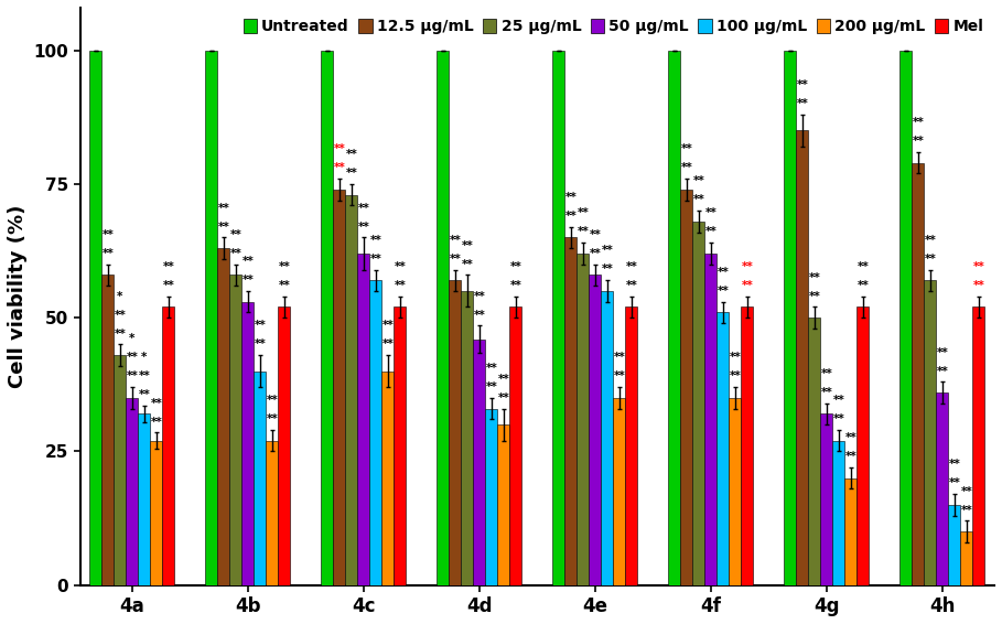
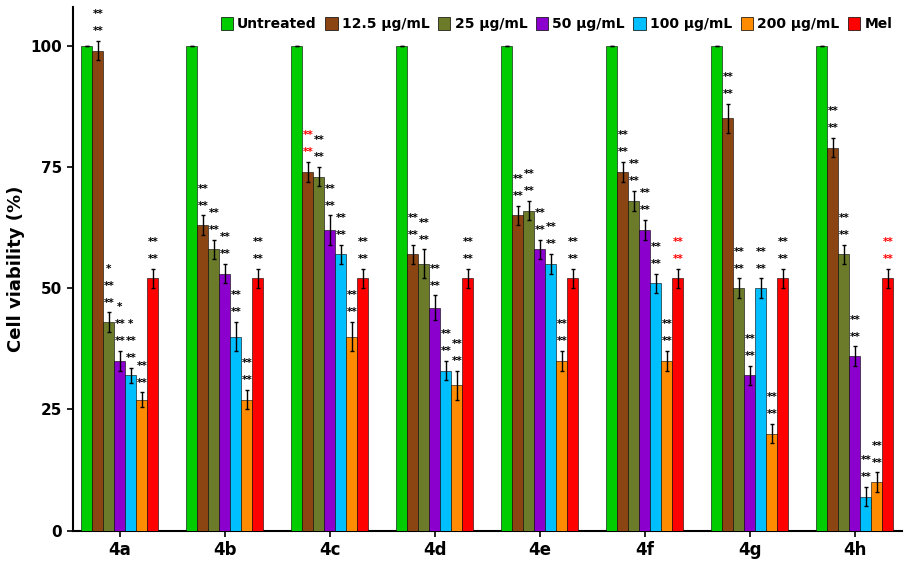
12.5 μg/mL/4a: 58 -> 99
25 μg/mL/4e: 62 -> 66
100 μg/mL/4g: 27 -> 50
100 μg/mL/4h: 15 -> 7
